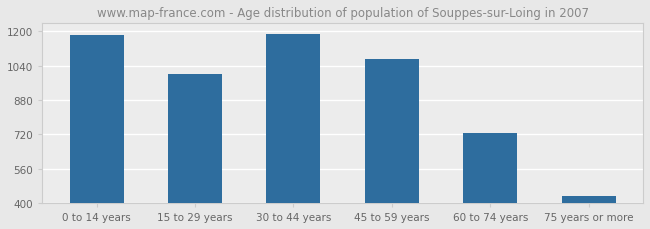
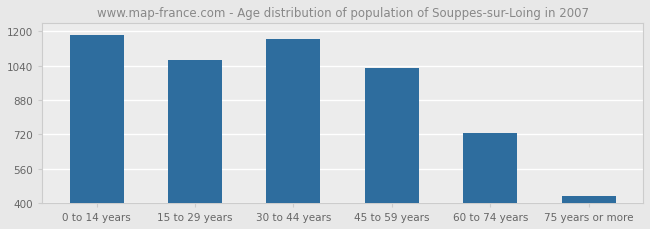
15 to 29 years: 1000 -> 1065
30 to 44 years: 1190 -> 1165
45 to 59 years: 1070 -> 1030
